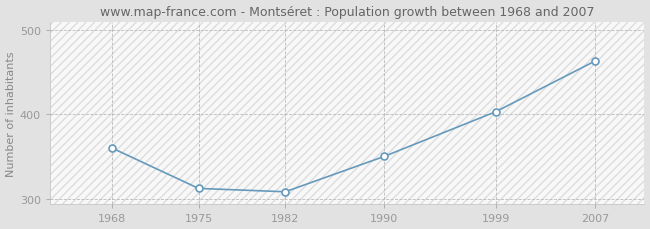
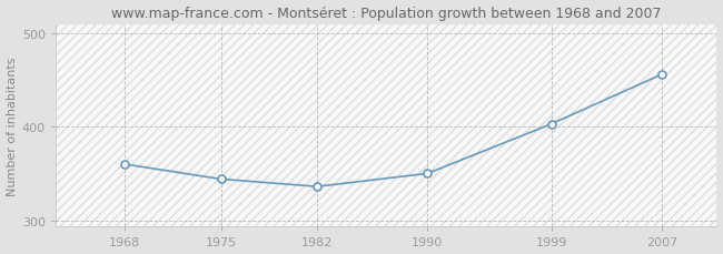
1975: 312 -> 344
1982: 308 -> 336
2007: 463 -> 456
